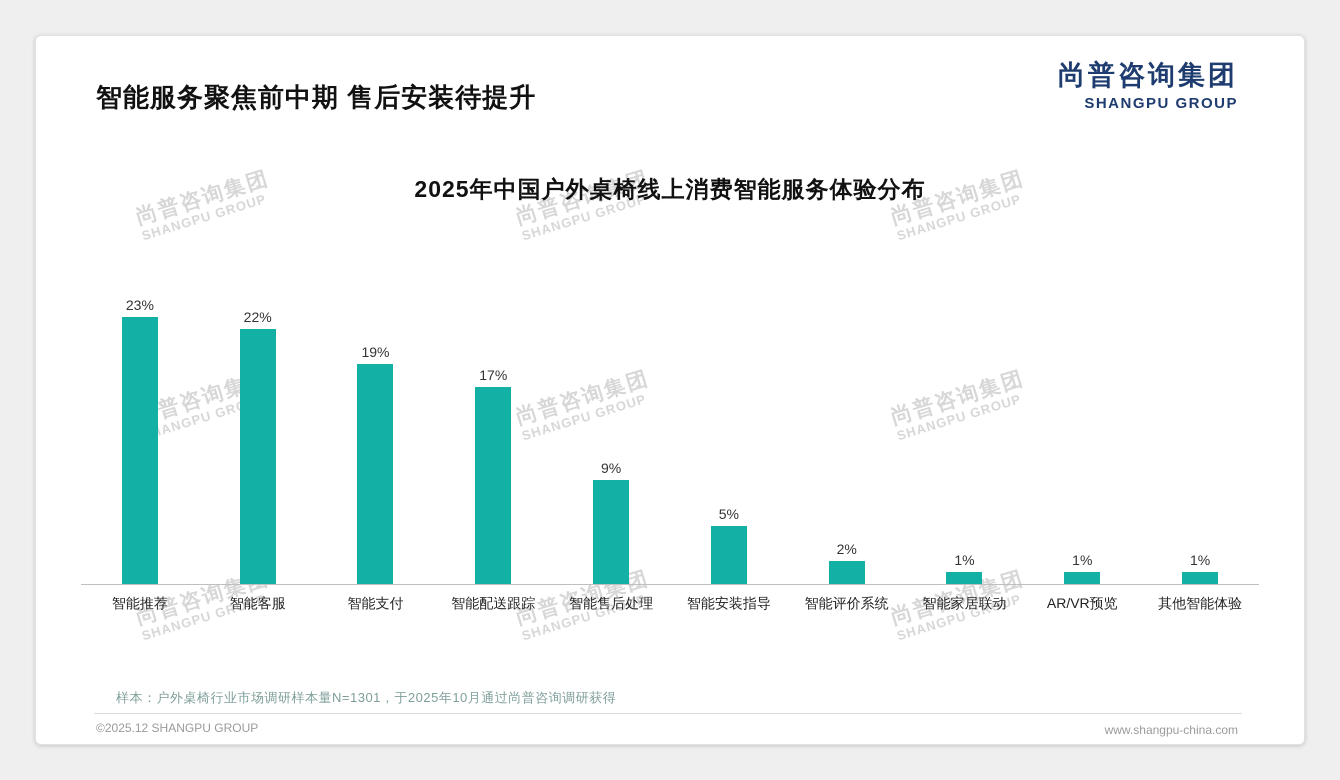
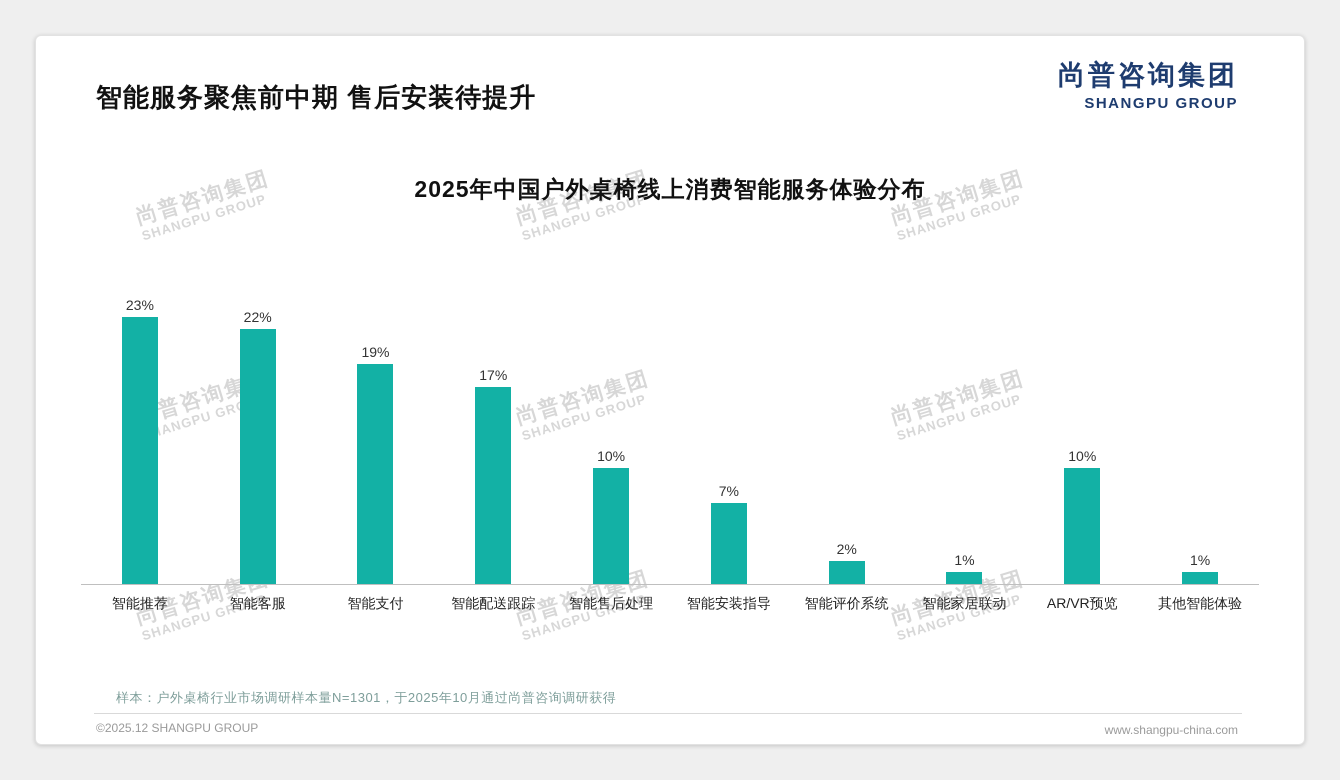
智能售后处理: 9% -> 10%
智能安装指导: 5% -> 7%
AR/VR预览: 1% -> 10%
